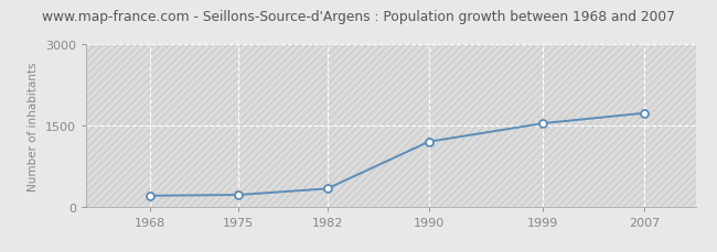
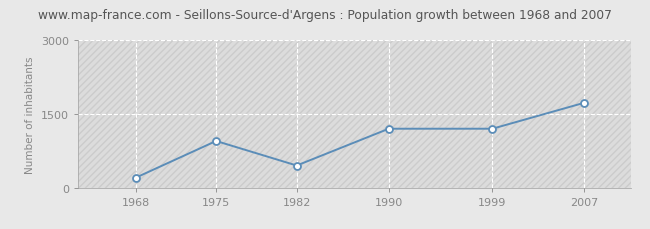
1975: 220 -> 950
1982: 330 -> 450
1999: 1540 -> 1200
